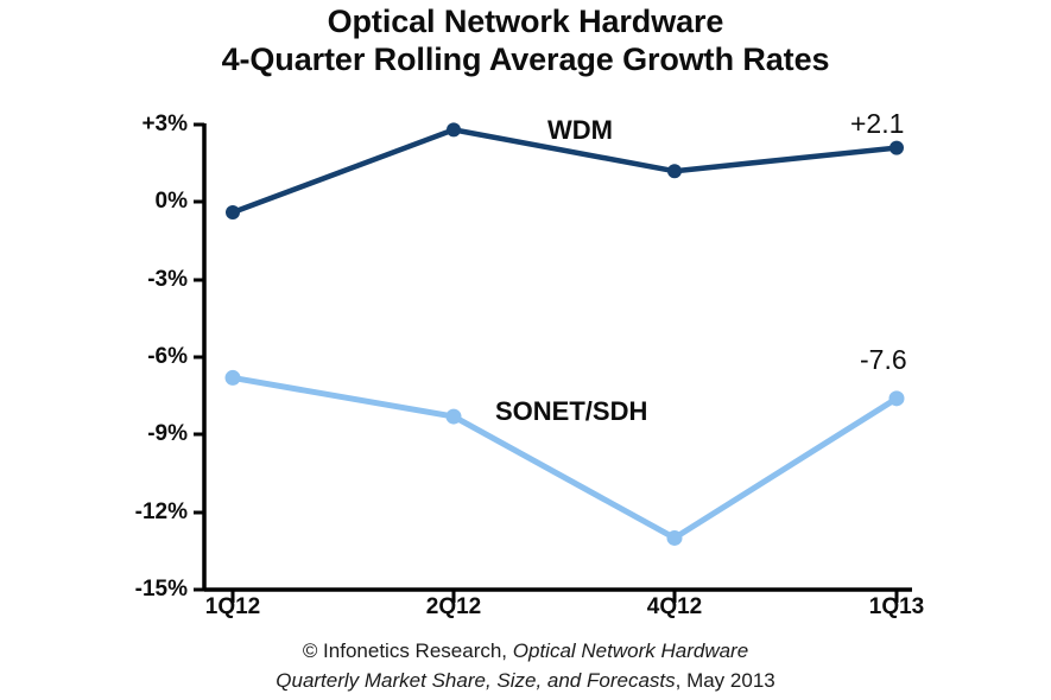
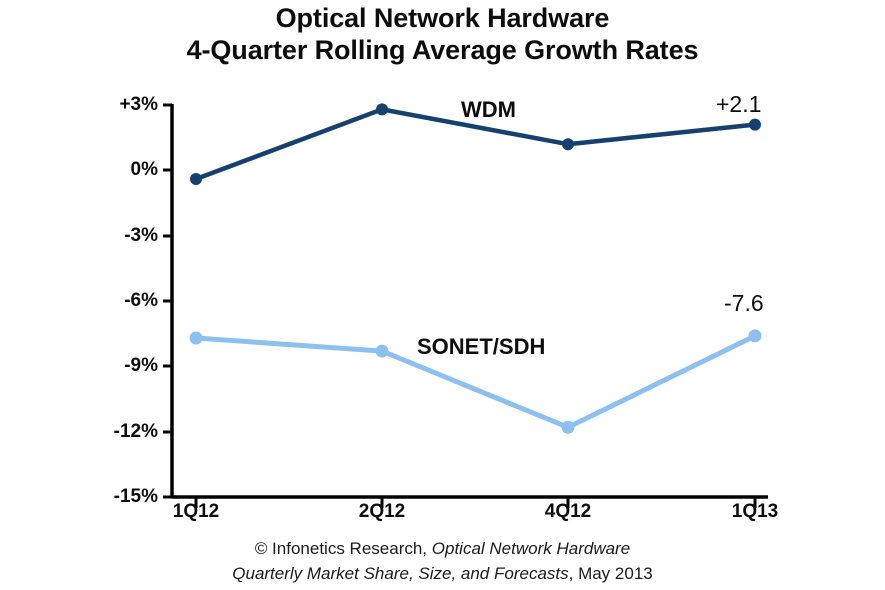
SONET/SDH/1Q12: -6.8% -> -7.7%
SONET/SDH/4Q12: -13.0% -> -11.8%
